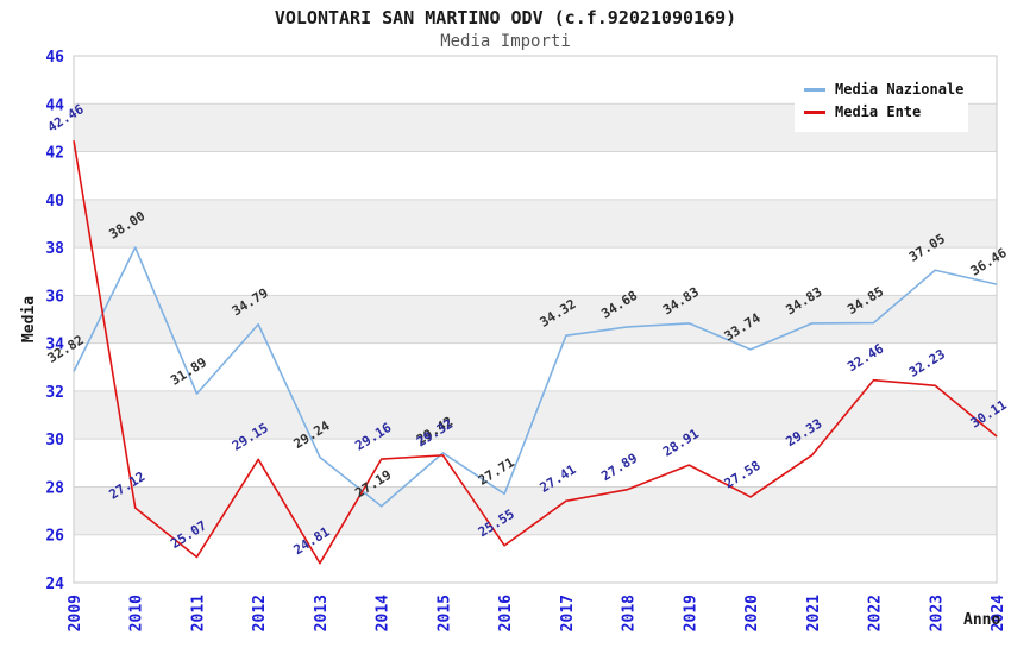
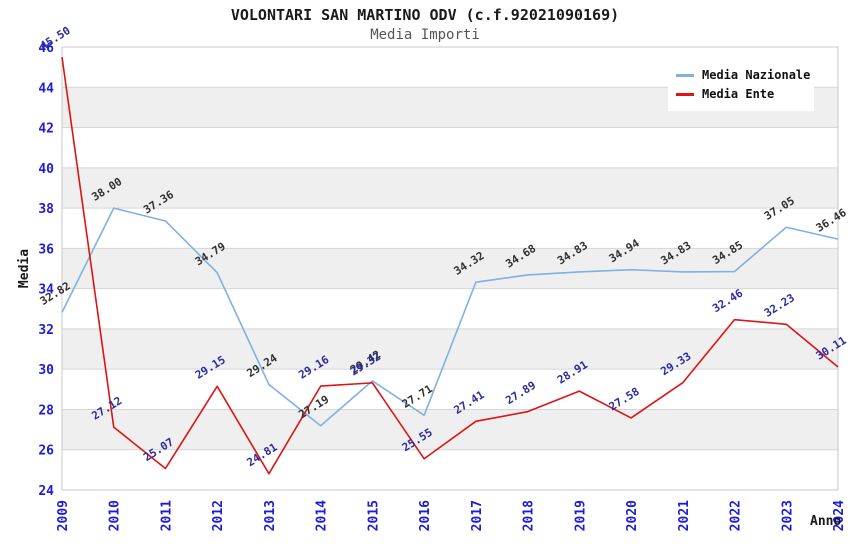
Media Ente/2009: 42.46 -> 45.50
Media Nazionale/2011: 31.89 -> 37.36
Media Nazionale/2020: 33.74 -> 34.94
